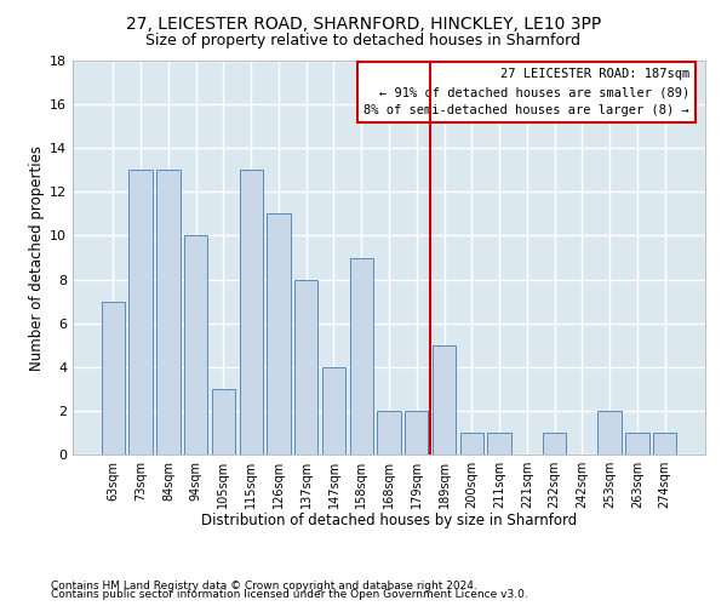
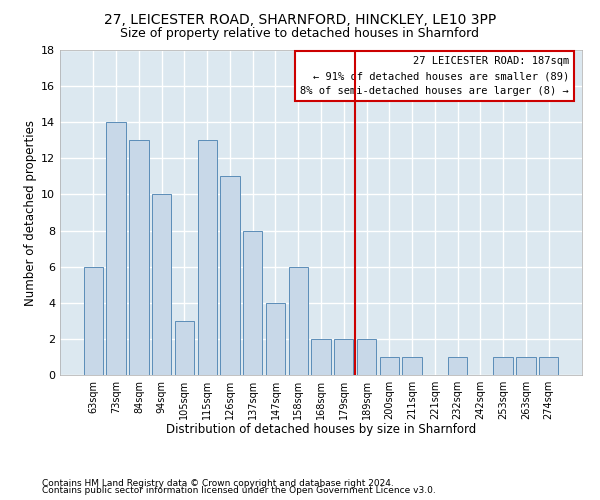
63sqm: 7 -> 6
73sqm: 13 -> 14
158sqm: 9 -> 6
189sqm: 5 -> 2
253sqm: 2 -> 1
